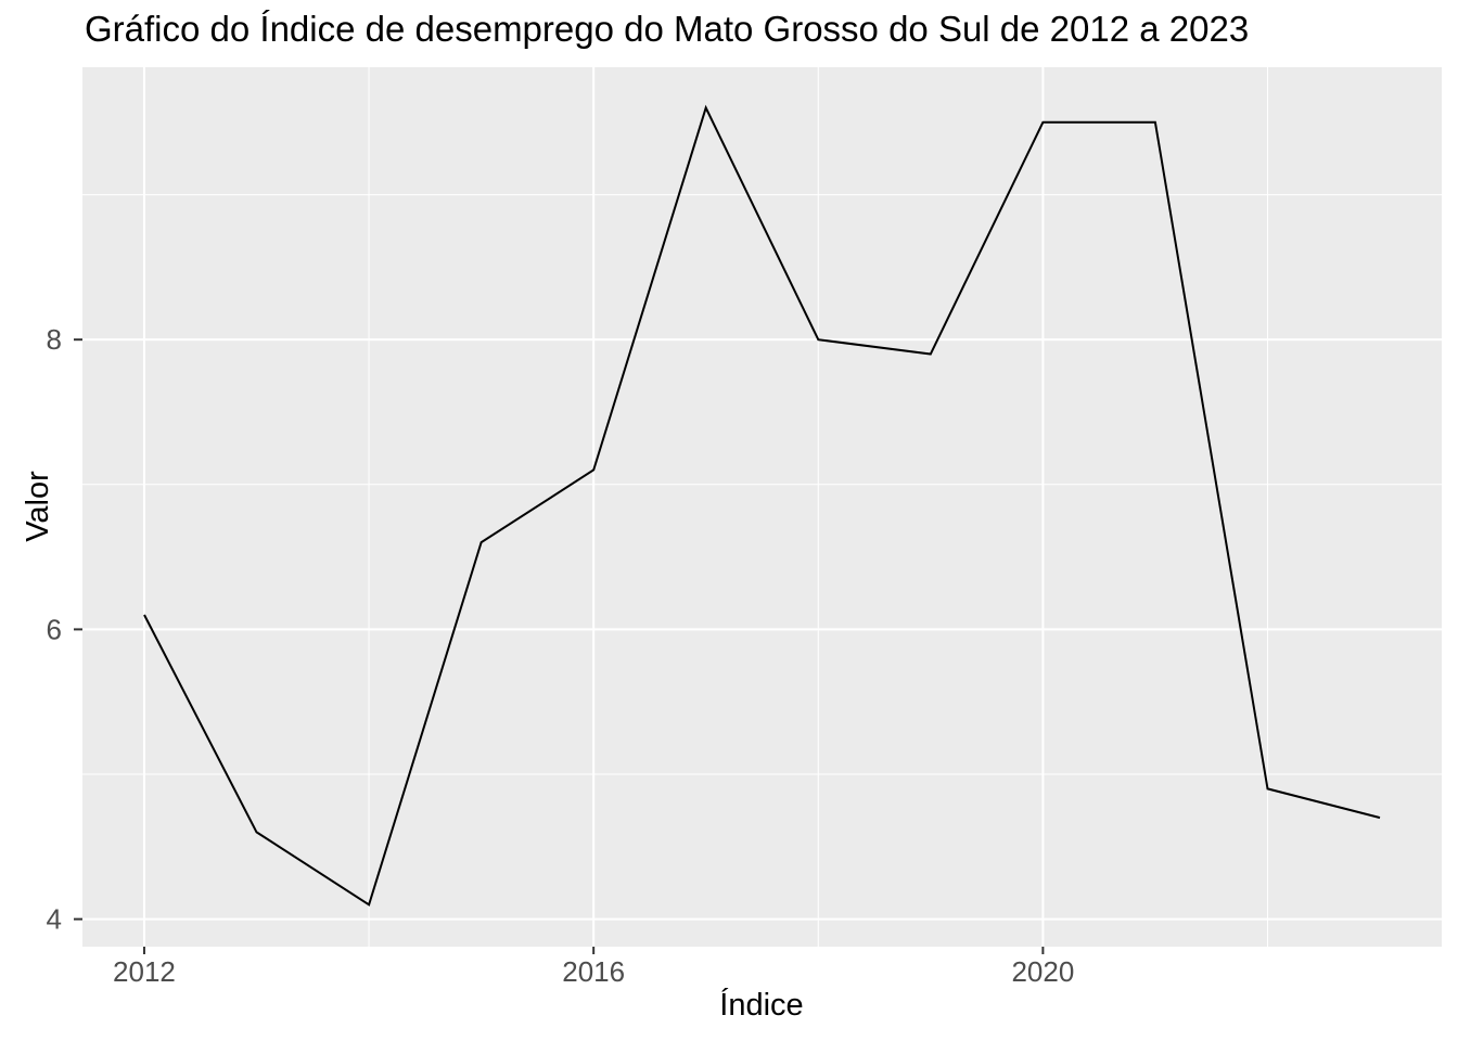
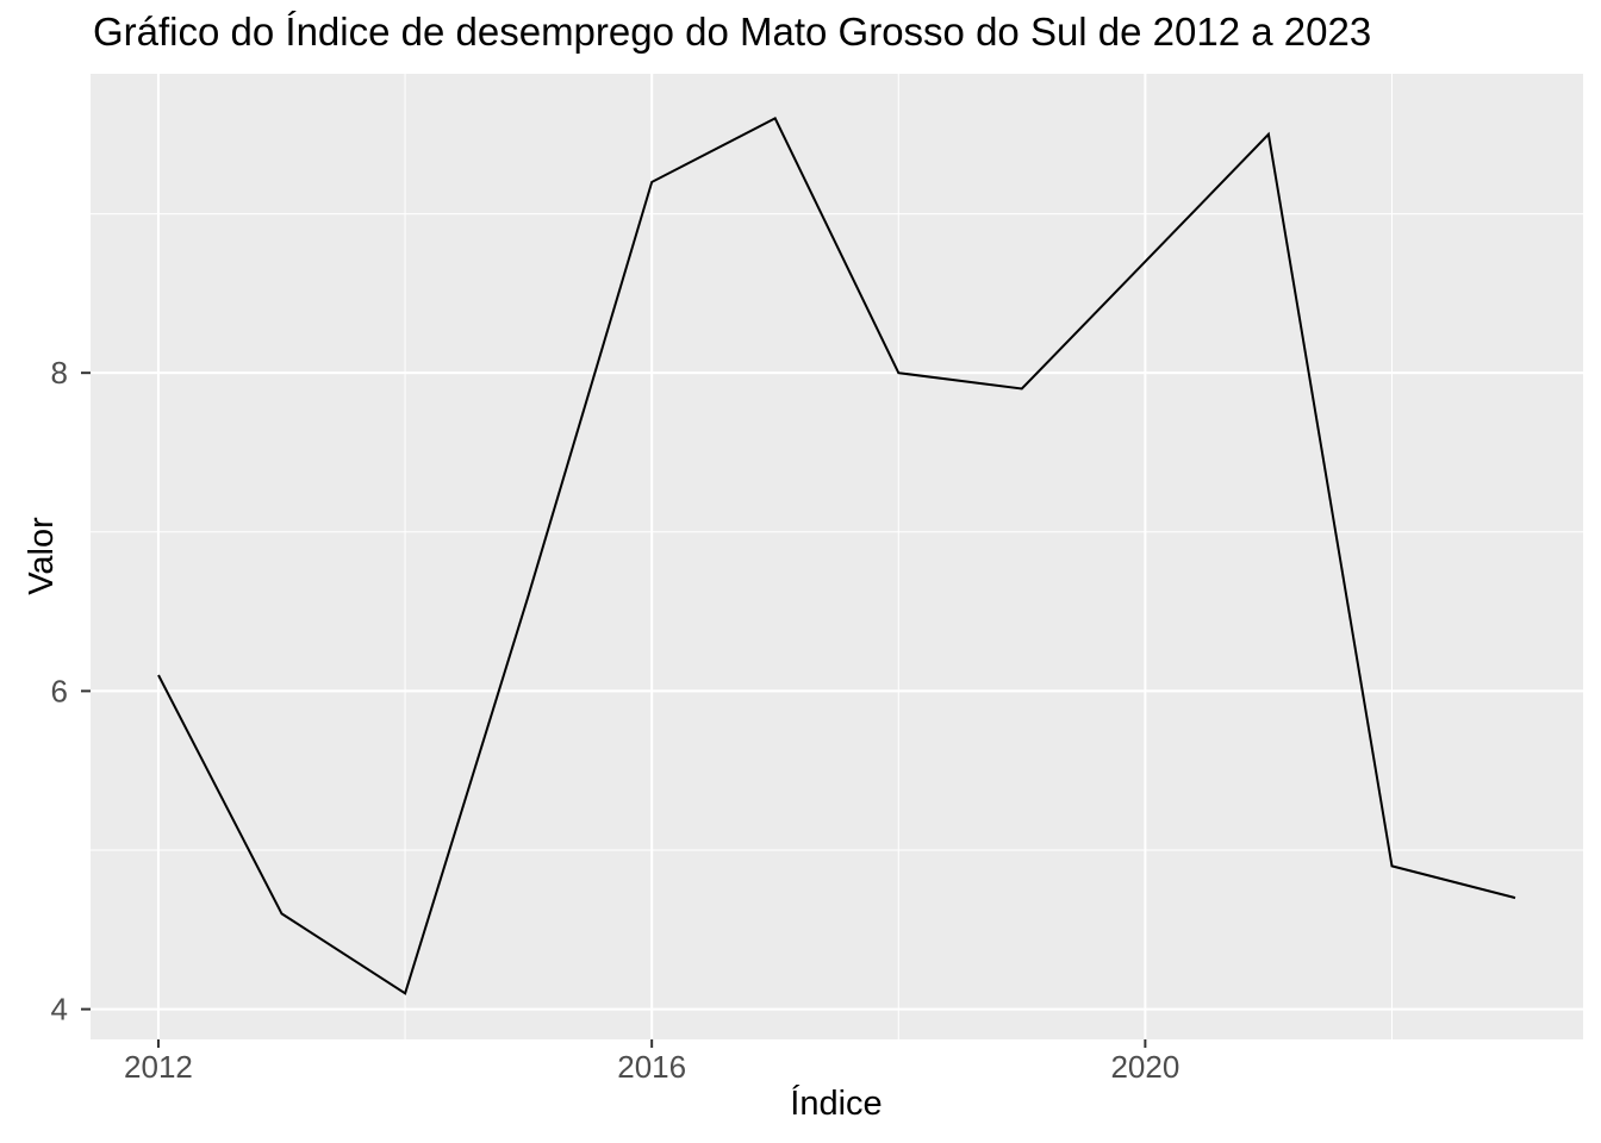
2016: 7.1 -> 9.2
2020: 9.5 -> 8.7
